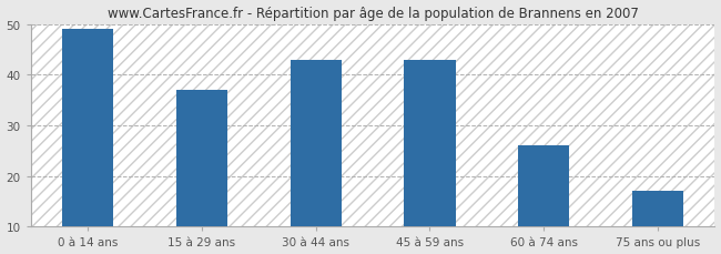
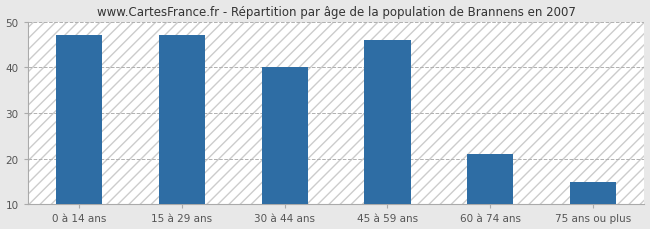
0 à 14 ans: 49 -> 47
15 à 29 ans: 37 -> 47
30 à 44 ans: 43 -> 40
45 à 59 ans: 43 -> 46
60 à 74 ans: 26 -> 21
75 ans ou plus: 17 -> 15
